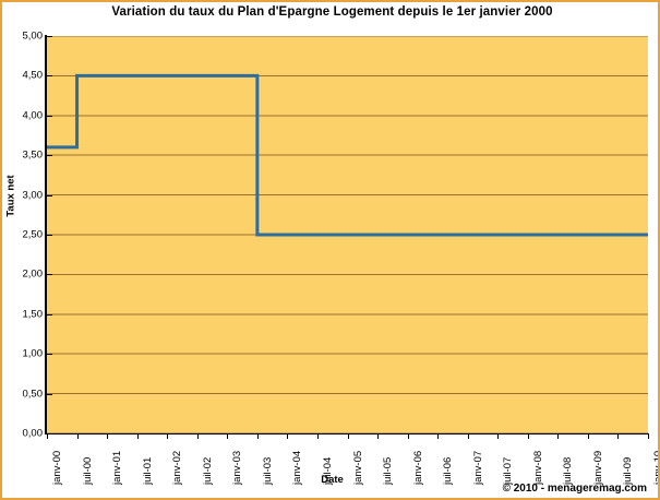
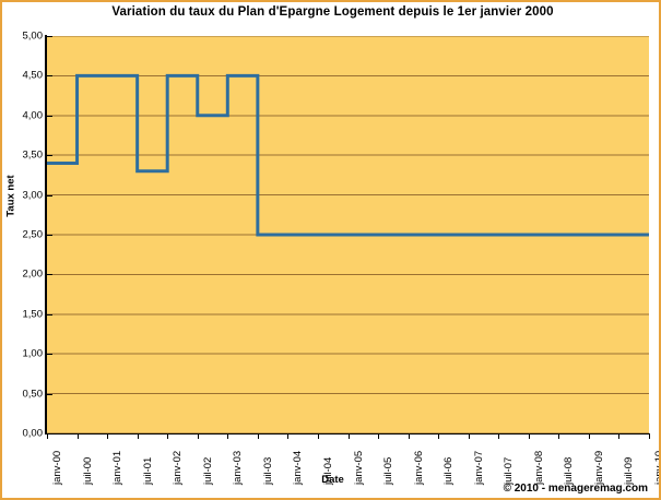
janv-00: 3,6 -> 3,4
juil-01: 4,5 -> 3,3
juil-02: 4,5 -> 4,0
